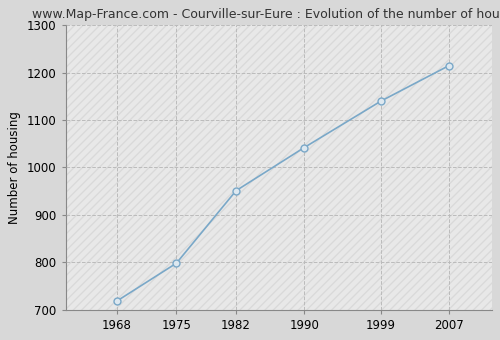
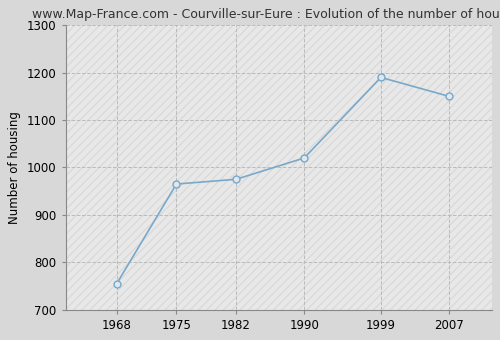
1968: 718 -> 755
1975: 798 -> 965
1982: 951 -> 975
1990: 1042 -> 1020
1999: 1140 -> 1190
2007: 1215 -> 1150
